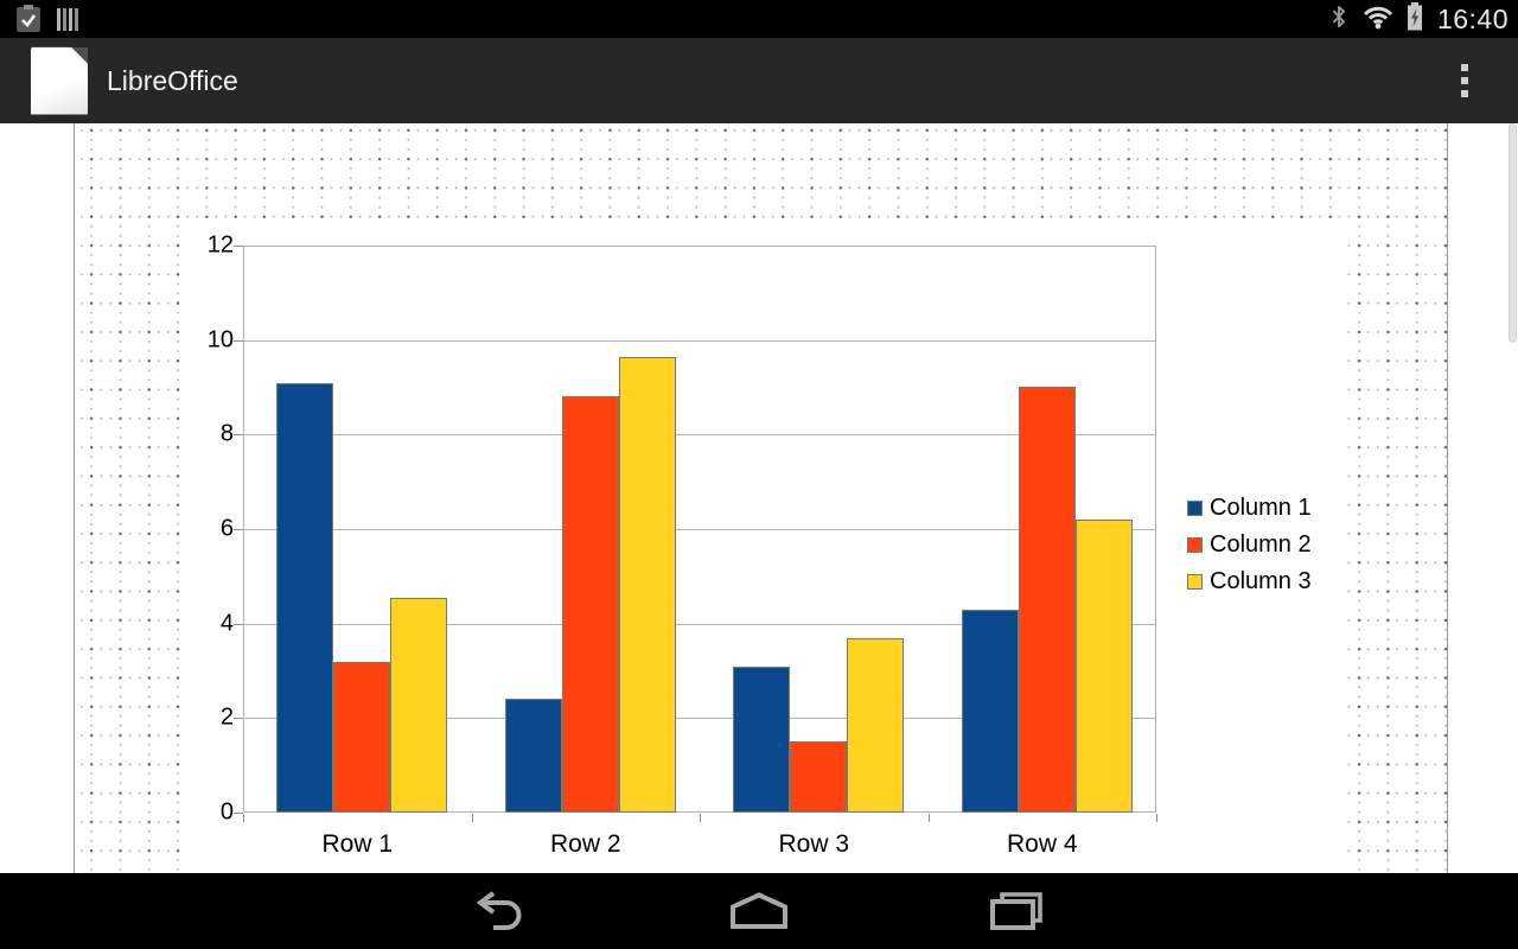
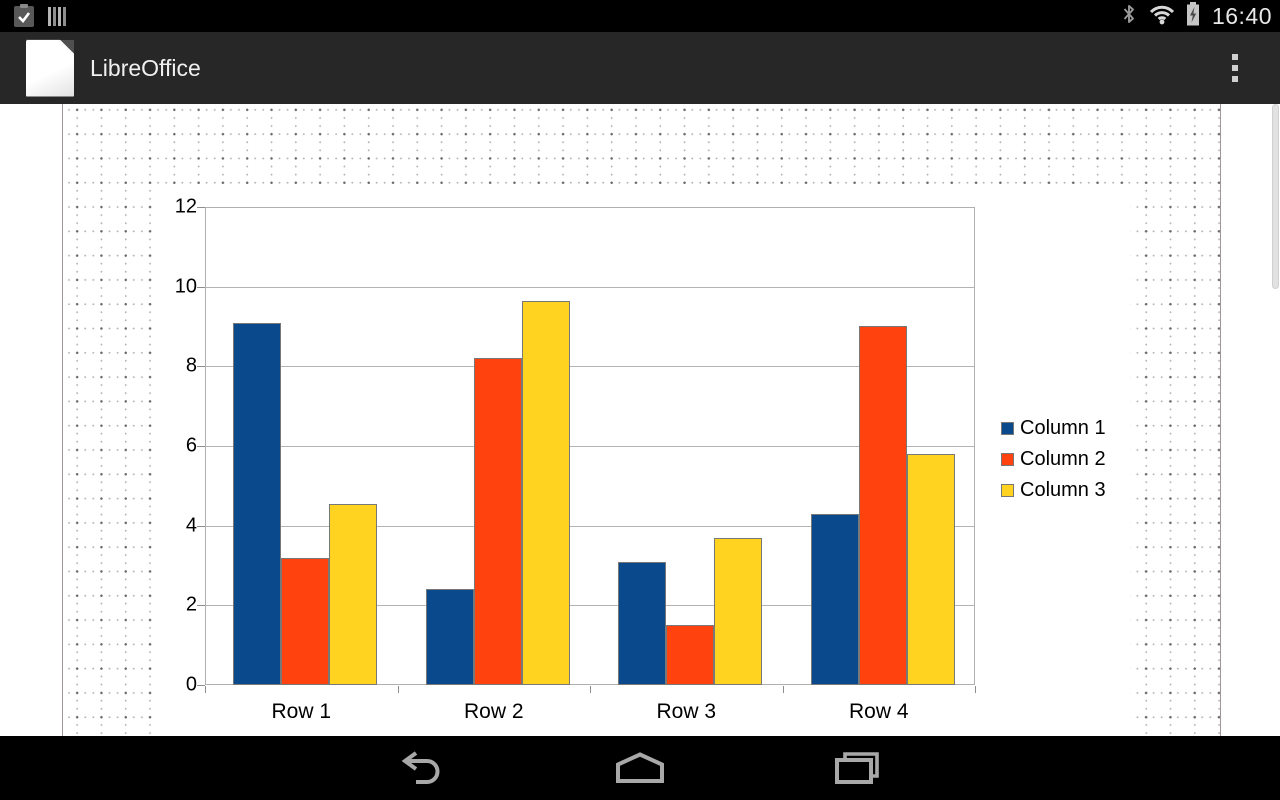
Column 2/Row 2: 8.8 -> 8.2
Column 3/Row 4: 6.2 -> 5.8
